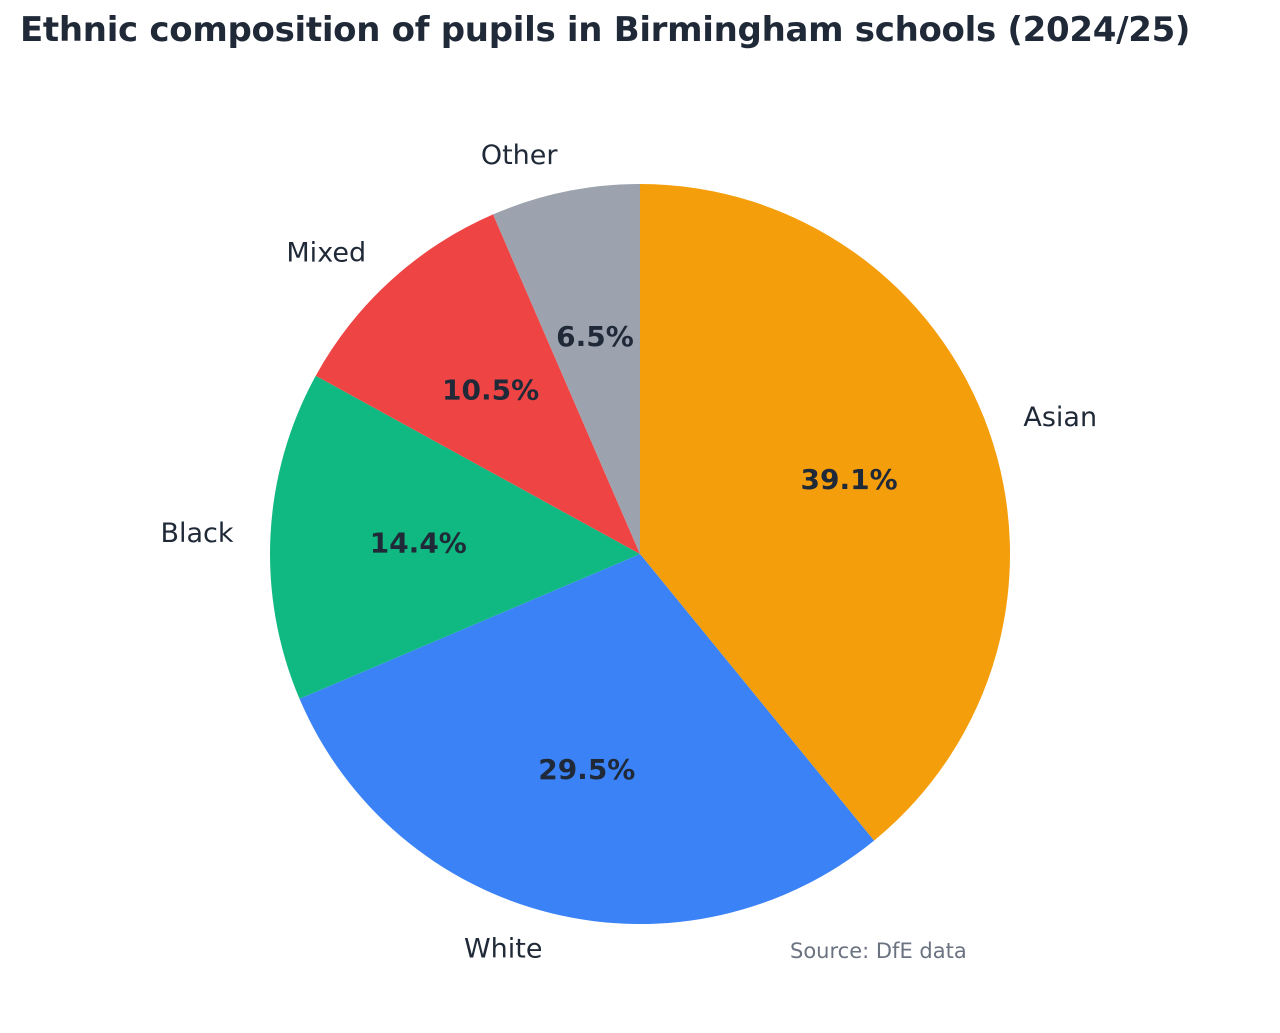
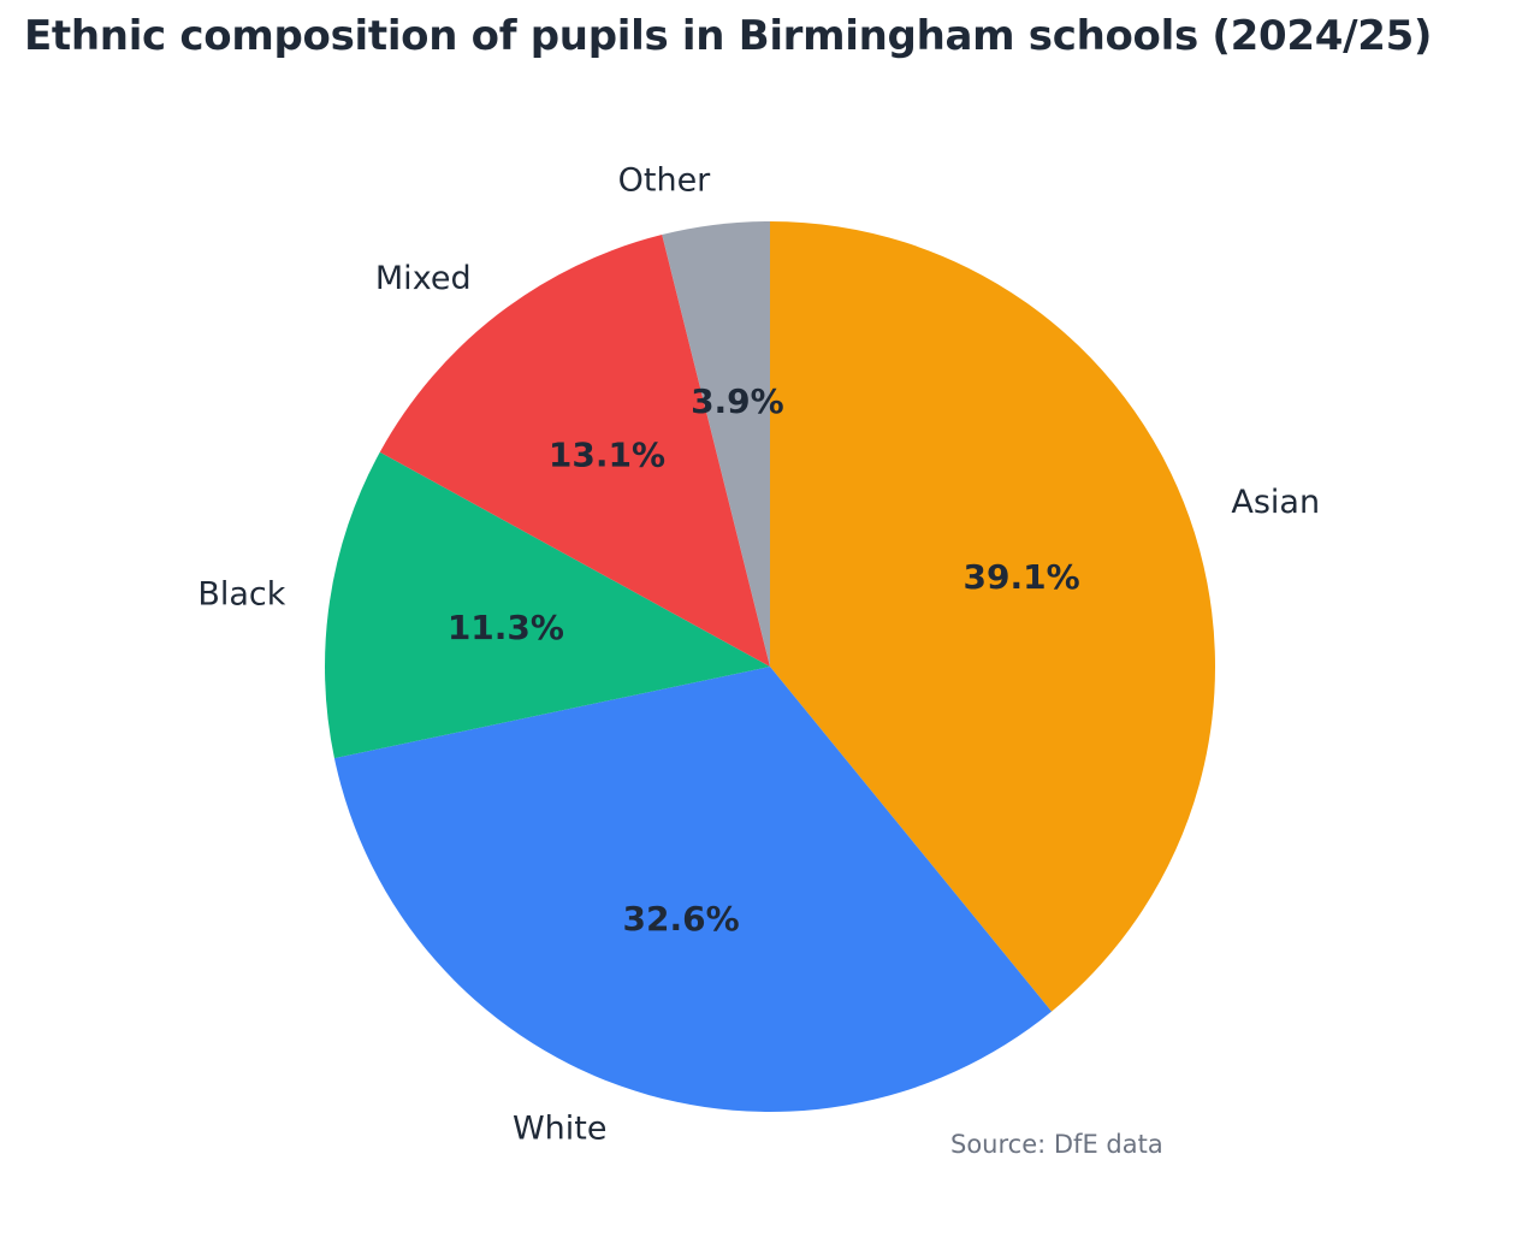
White: 29.5% -> 32.6%
Black: 14.4% -> 11.3%
Mixed: 10.5% -> 13.1%
Other: 6.5% -> 3.9%
